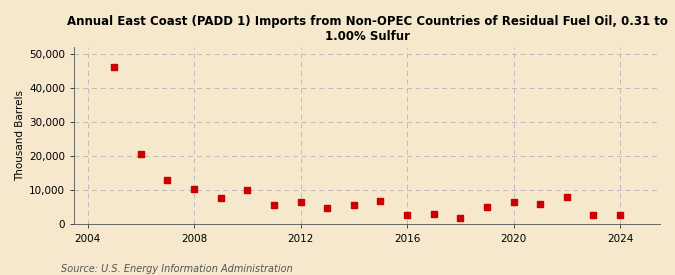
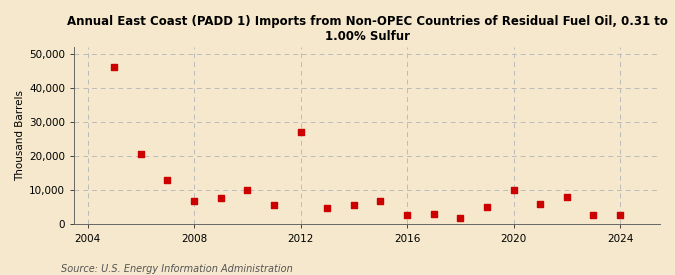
2008: 10,500 -> 7,000
2012: 6,500 -> 27,000
2020: 6,500 -> 10,000
